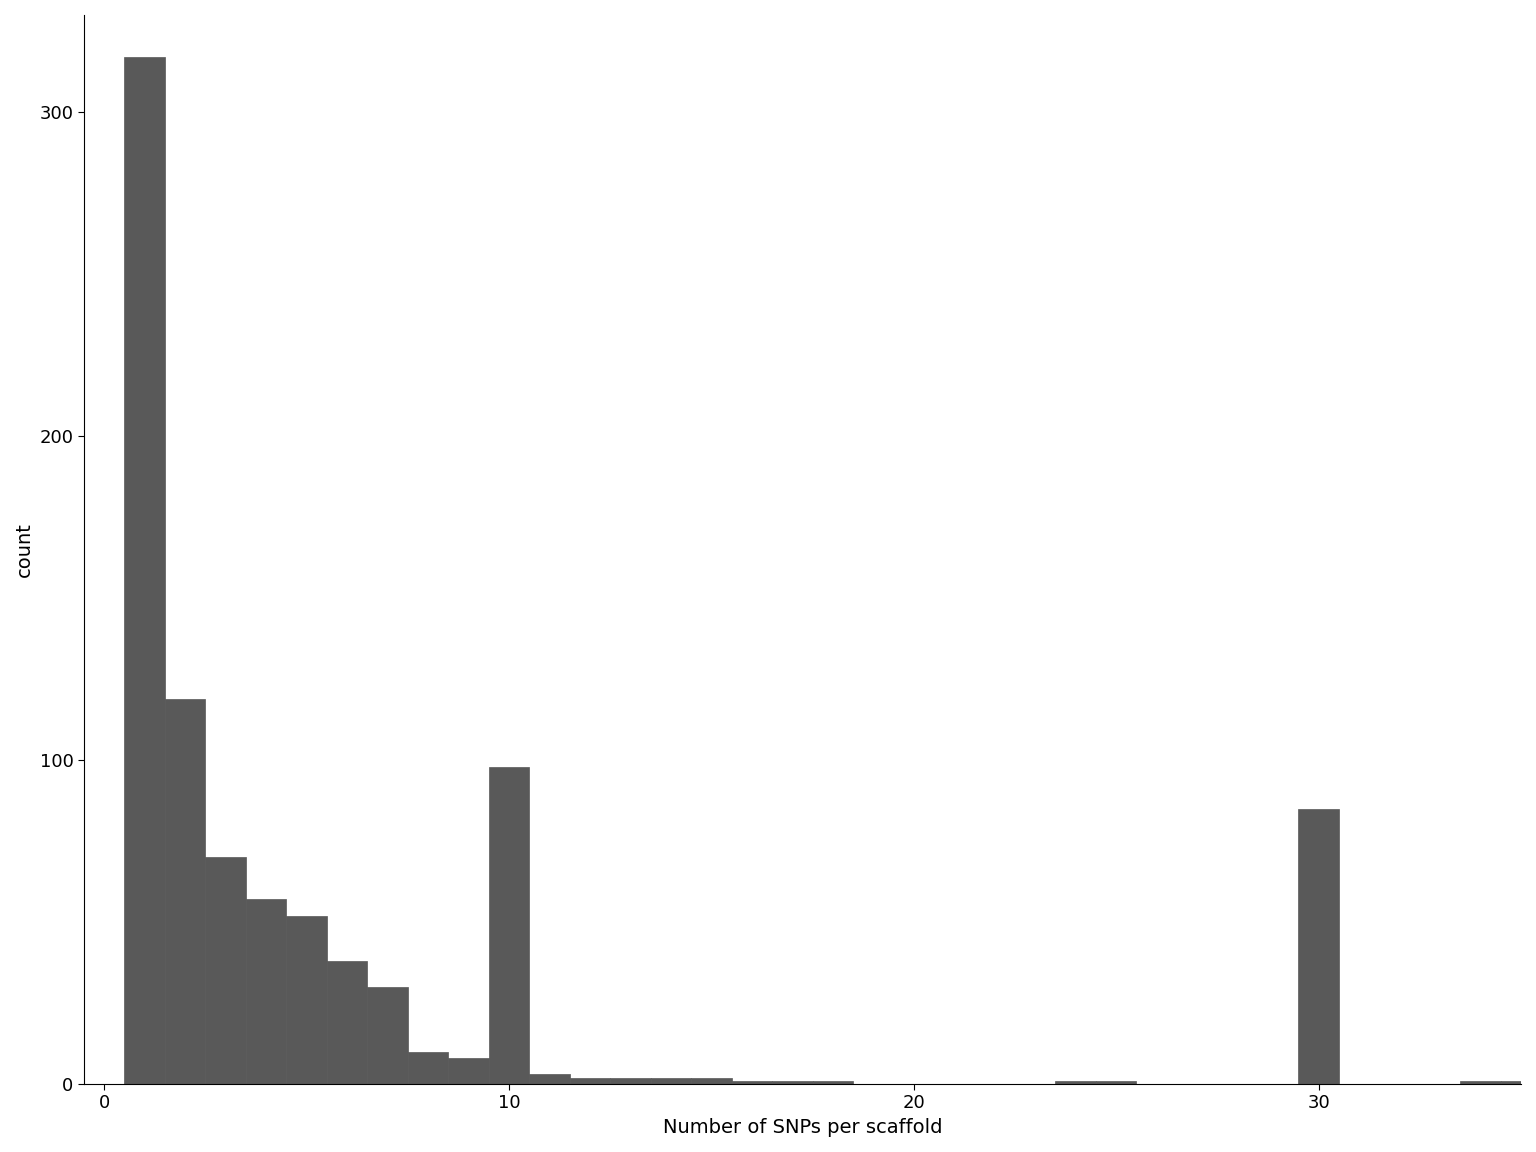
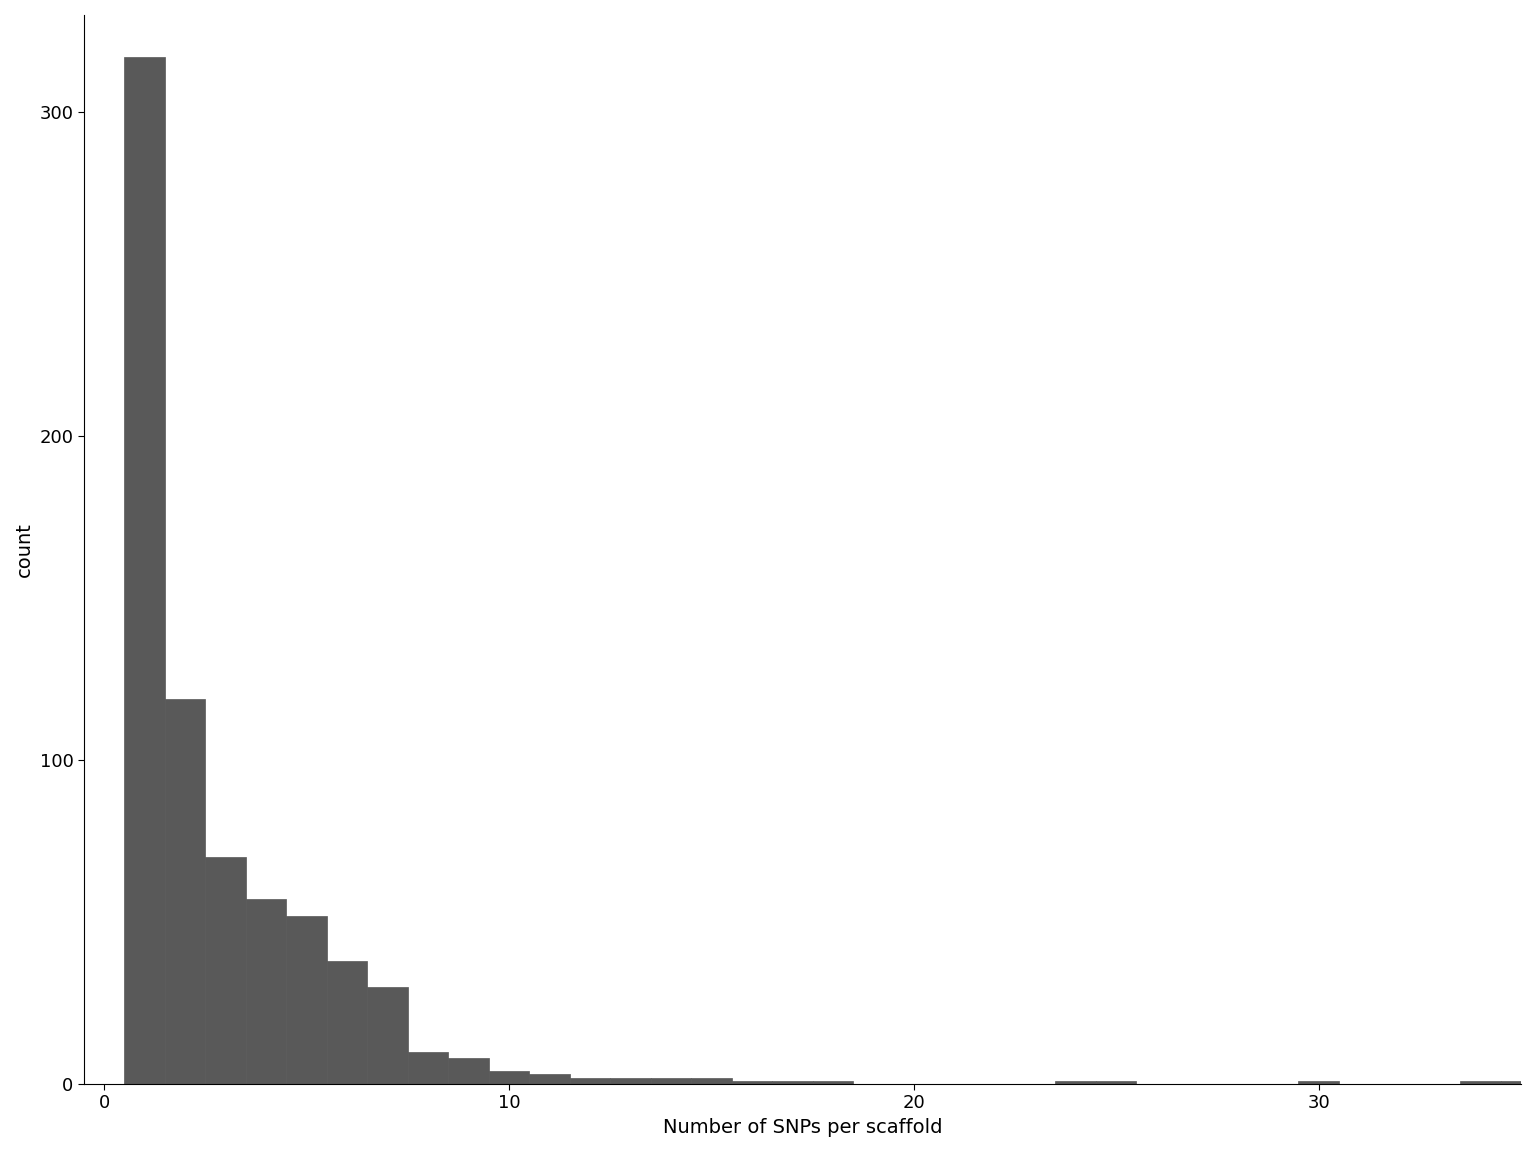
10: 98 -> 4
30: 85 -> 1
